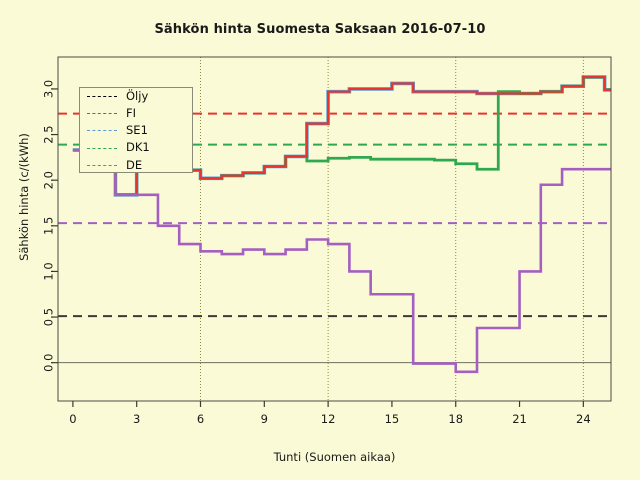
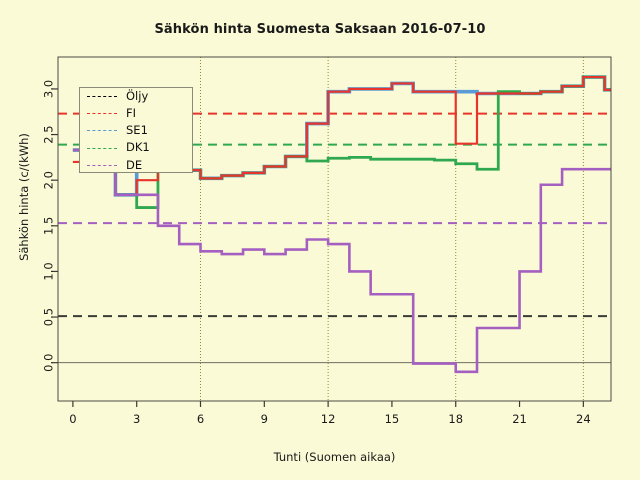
FI/0: 2.3 -> 2.2
FI/3: 2.2 -> 2.0
DK1/3: 2.2 -> 1.7
FI/18: 3.0 -> 2.4
